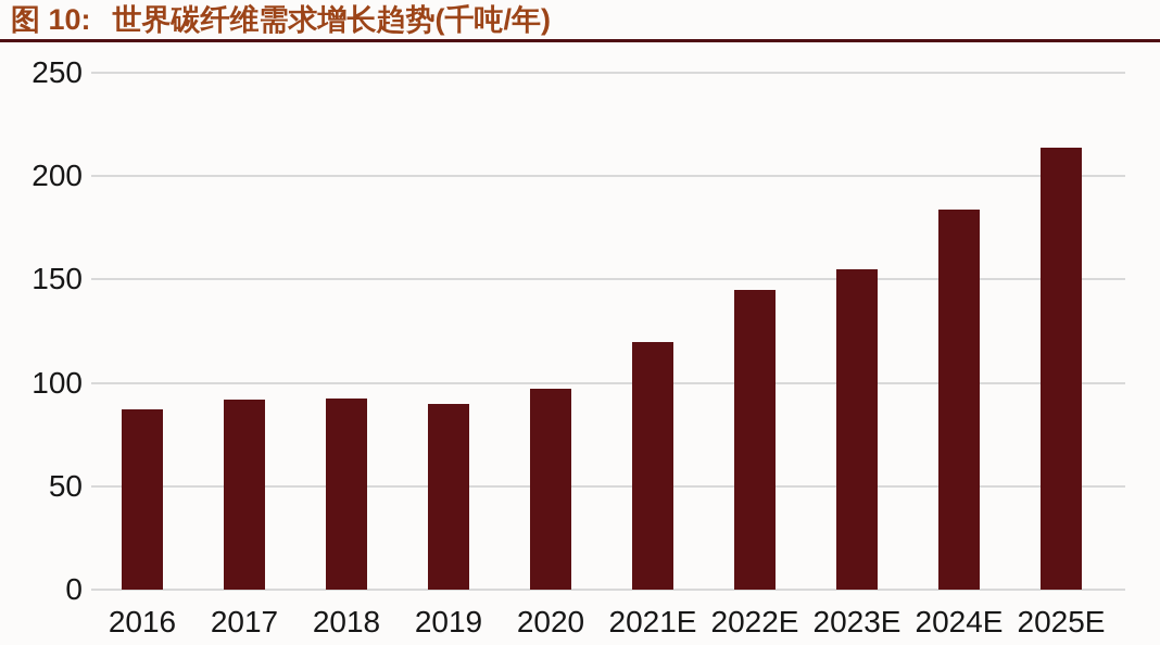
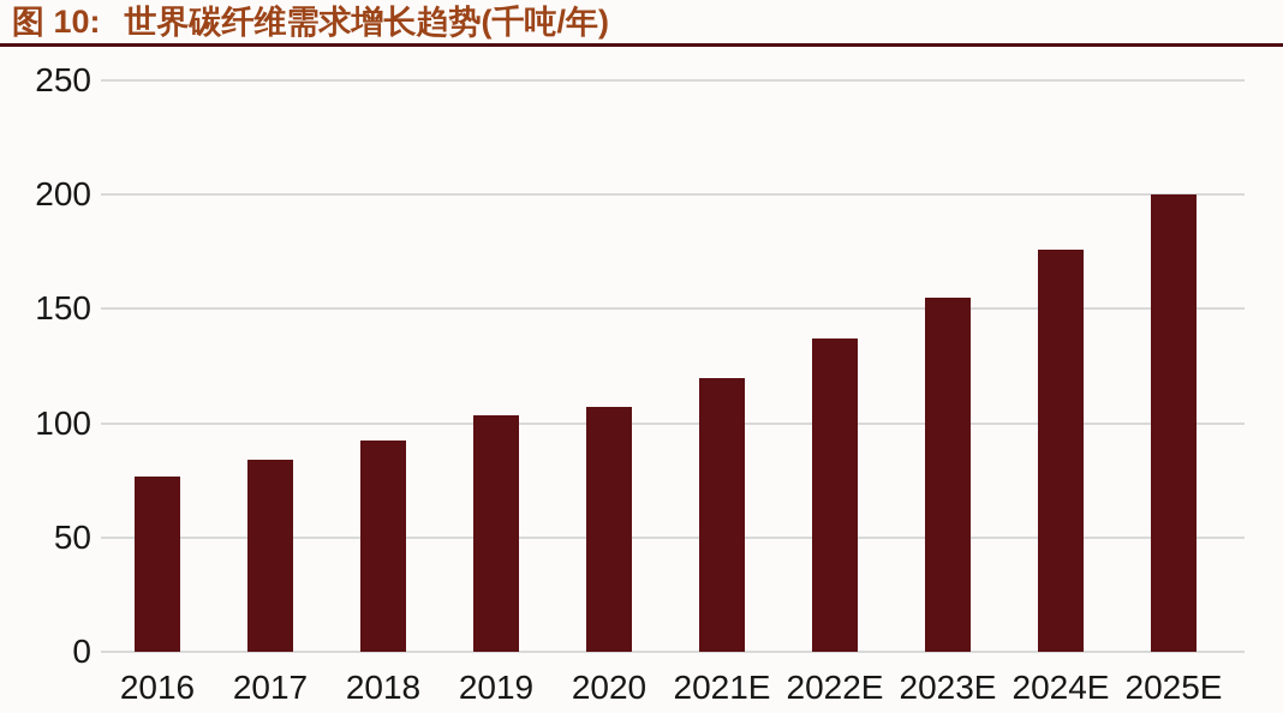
2016: 87 -> 76
2017: 92 -> 84
2019: 90 -> 104
2020: 97 -> 107
2022E: 145 -> 137
2024E: 184 -> 176
2025E: 214 -> 200
